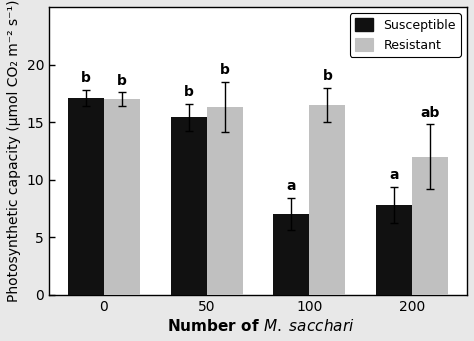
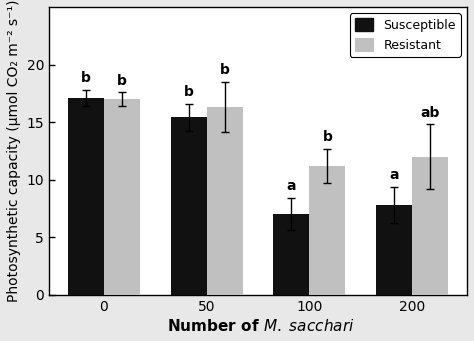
Resistant/100: 16.5 -> 11.2
